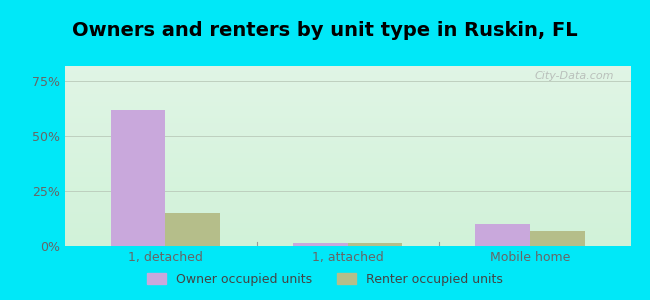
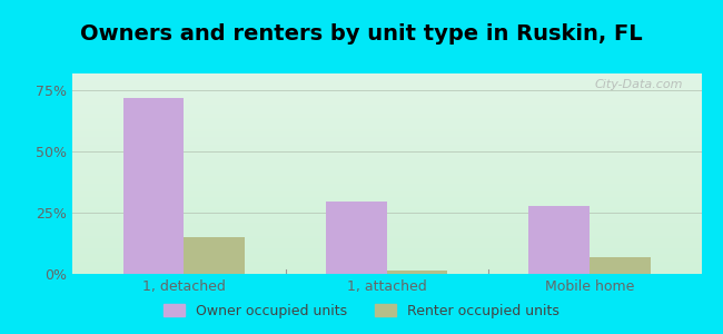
Owner occupied units/1, detached: 62.0% -> 72.0%
Owner occupied units/1, attached: 1.5% -> 29.5%
Owner occupied units/Mobile home: 10.0% -> 28.0%
